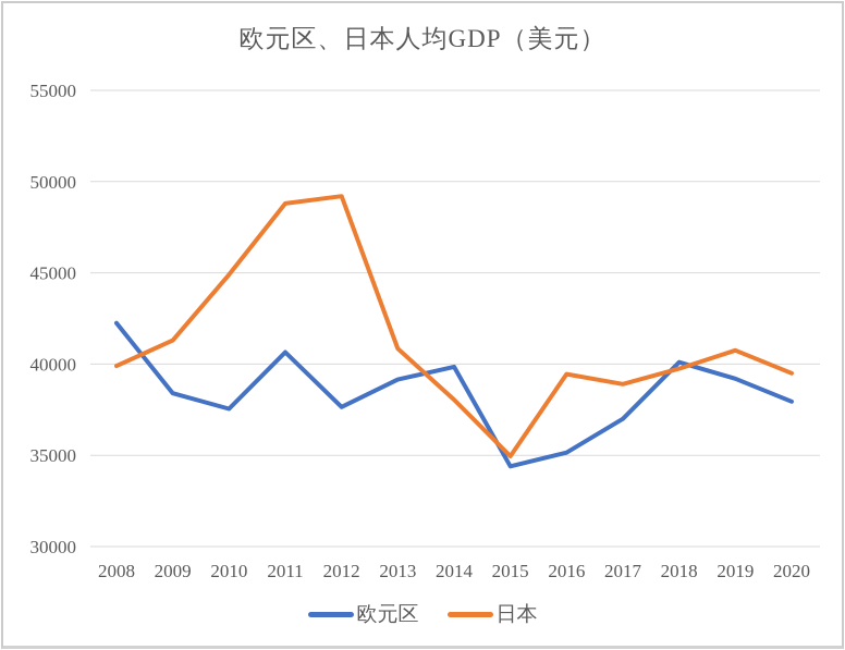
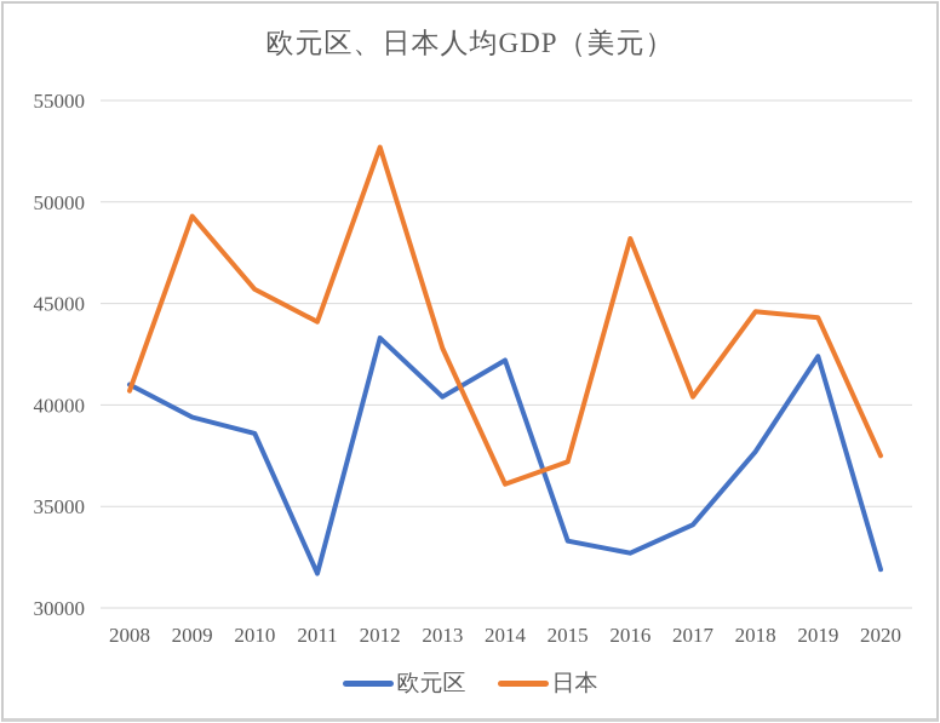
欧元区/2008: 42200 -> 41000
日本/2008: 39900 -> 40700
欧元区/2009: 38400 -> 39400
日本/2009: 41300 -> 49300
欧元区/2010: 37600 -> 38600
日本/2010: 44900 -> 45700
欧元区/2011: 40600 -> 31700
日本/2011: 48800 -> 44100
欧元区/2012: 37600 -> 43300
日本/2012: 49200 -> 52700
欧元区/2013: 39200 -> 40400
日本/2013: 40800 -> 42800
欧元区/2014: 39800 -> 42200
日本/2014: 38000 -> 36100
欧元区/2015: 34400 -> 33300
日本/2015: 35000 -> 37200
欧元区/2016: 35200 -> 32700
日本/2016: 39400 -> 48200
欧元区/2017: 37000 -> 34100
日本/2017: 38900 -> 40400
欧元区/2018: 40100 -> 37700
日本/2018: 39800 -> 44600
欧元区/2019: 39200 -> 42400
日本/2019: 40800 -> 44300
欧元区/2020: 38000 -> 31900
日本/2020: 39500 -> 37500
